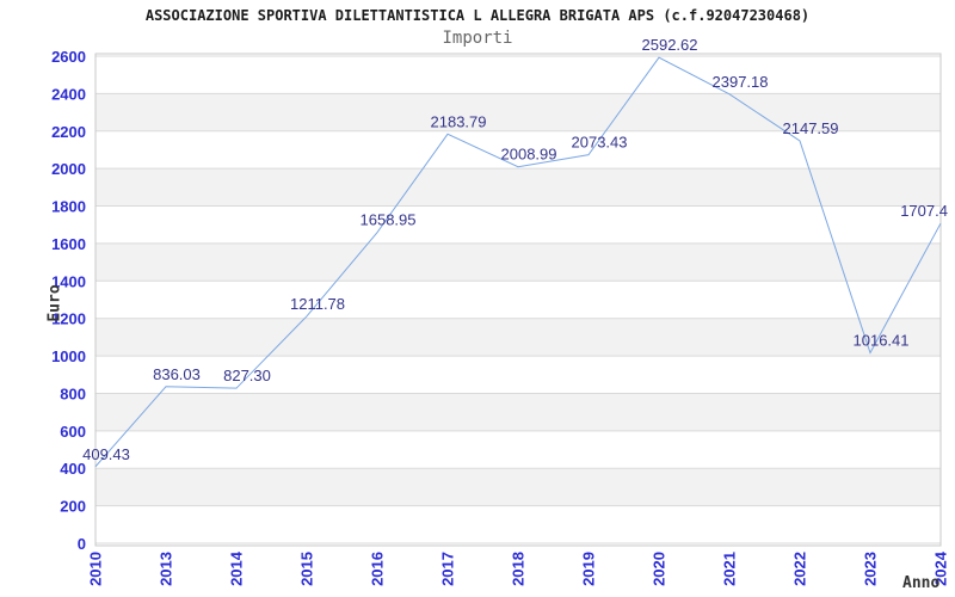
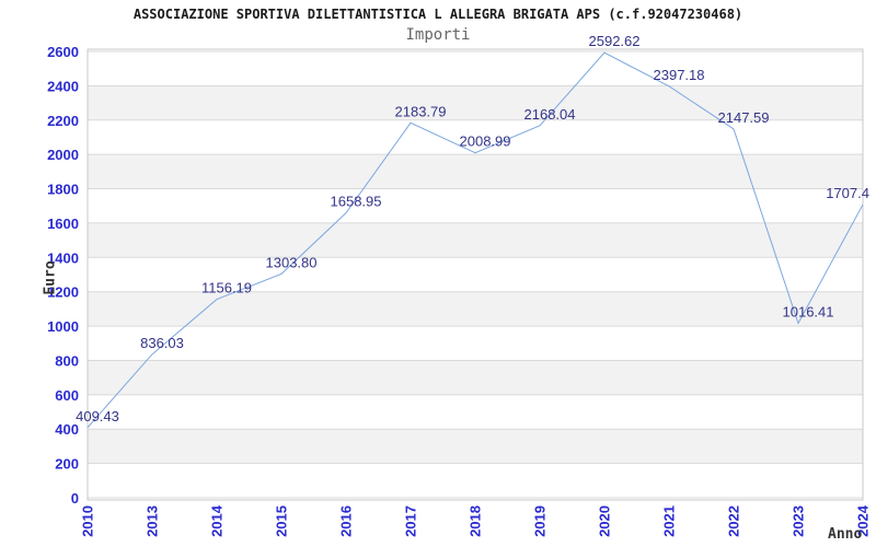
2014: 827.30 -> 1156.19
2015: 1211.78 -> 1303.80
2019: 2073.43 -> 2168.04
